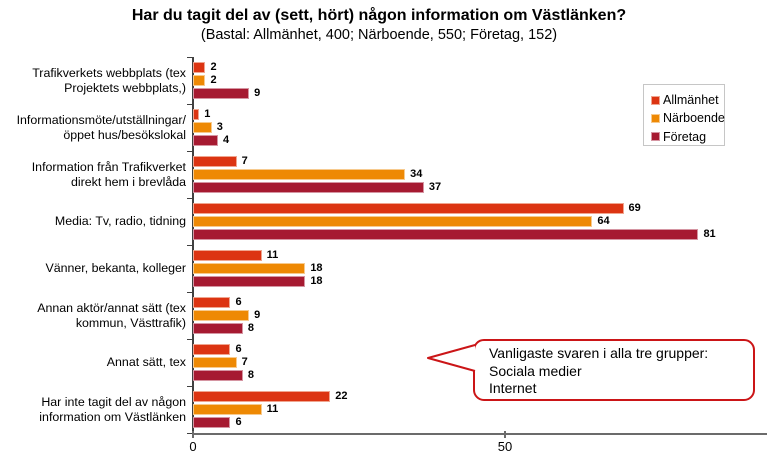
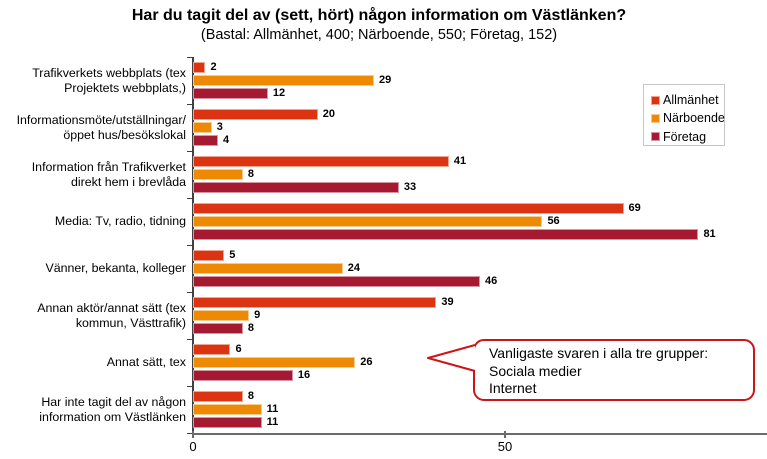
Närboende/Trafikverkets webbplats (tex Projektets webbplats,): 2 -> 29
Företag/Trafikverkets webbplats (tex Projektets webbplats,): 9 -> 12
Allmänhet/Informationsmöte/utställningar/ öppet hus/besökslokal: 1 -> 20
Allmänhet/Information från Trafikverket direkt hem i brevlåda: 7 -> 41
Närboende/Information från Trafikverket direkt hem i brevlåda: 34 -> 8
Företag/Information från Trafikverket direkt hem i brevlåda: 37 -> 33
Närboende/Media: Tv, radio, tidning: 64 -> 56
Allmänhet/Vänner, bekanta, kolleger: 11 -> 5
Närboende/Vänner, bekanta, kolleger: 18 -> 24
Företag/Vänner, bekanta, kolleger: 18 -> 46
Allmänhet/Annan aktör/annat sätt (tex kommun, Västtrafik): 6 -> 39
Närboende/Annat sätt, tex: 7 -> 26
Företag/Annat sätt, tex: 8 -> 16
Allmänhet/Har inte tagit del av någon information om Västlänken: 22 -> 8
Företag/Har inte tagit del av någon information om Västlänken: 6 -> 11
